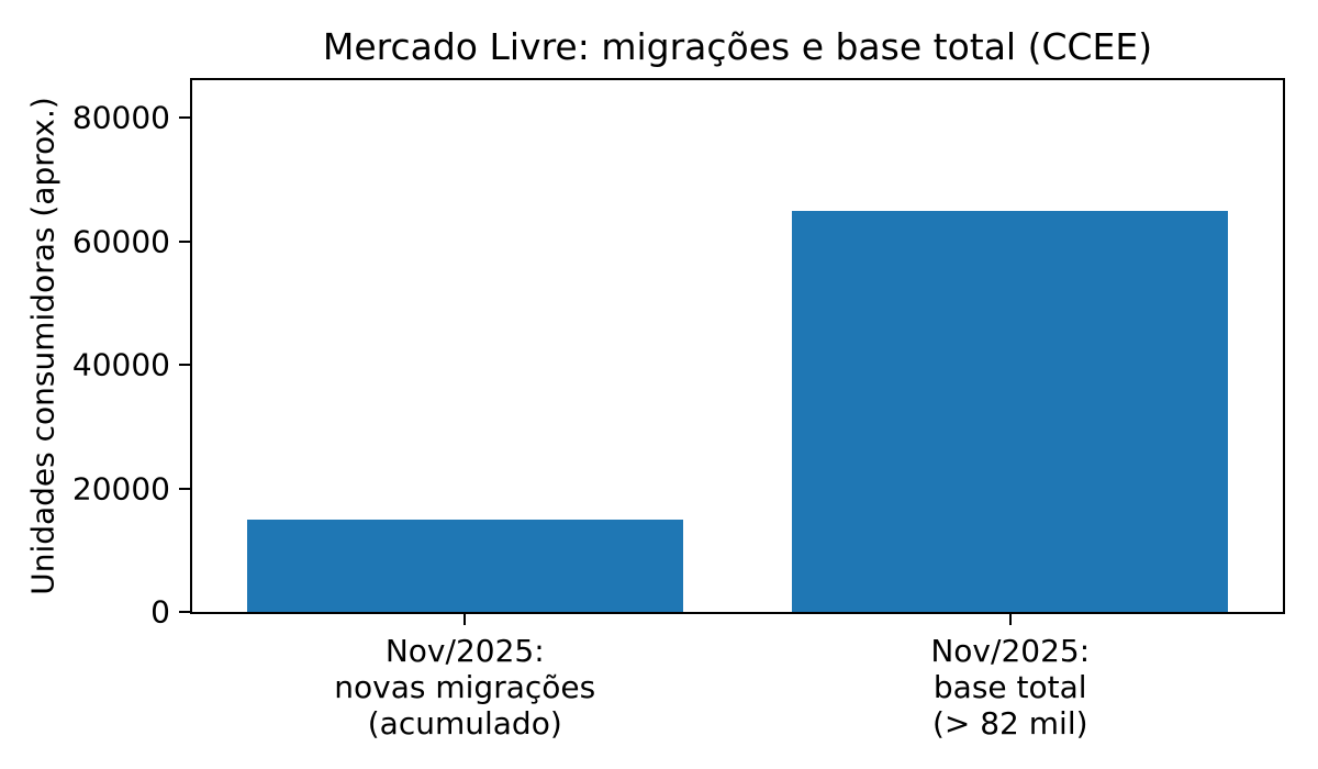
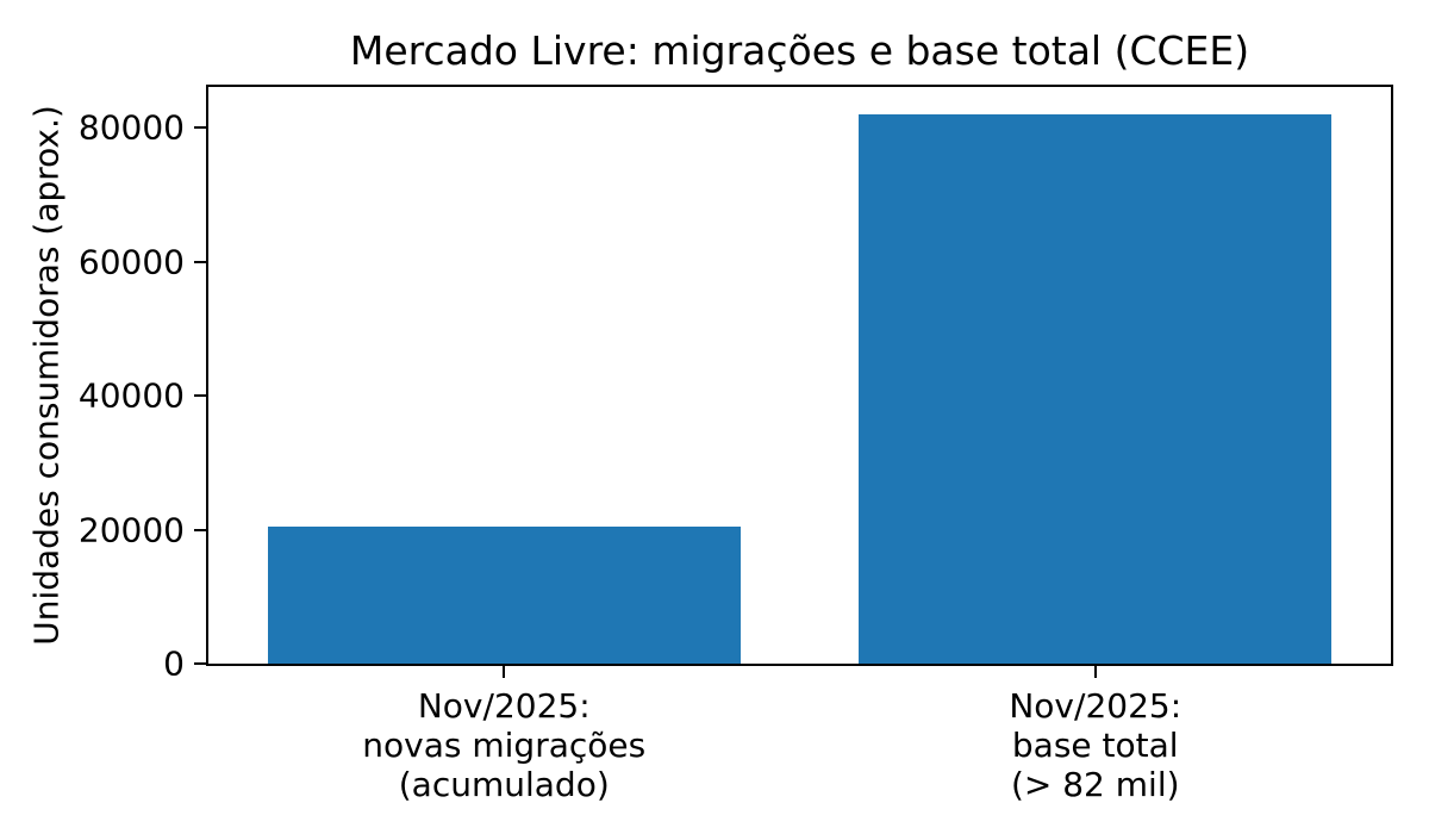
Nov/2025: novas migrações (acumulado): 15000 -> 20000
Nov/2025: base total (> 82 mil): 65000 -> 82000
